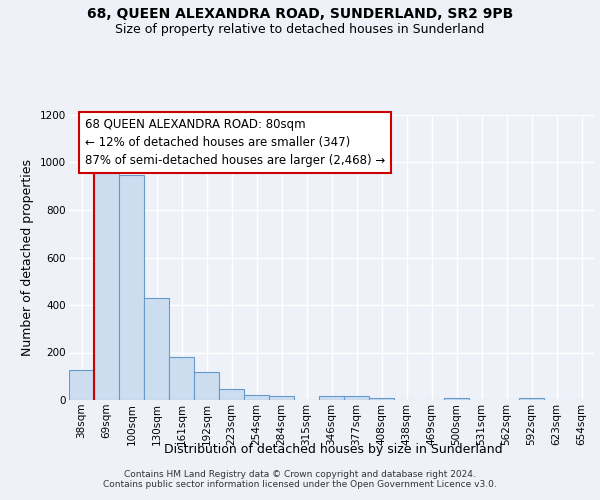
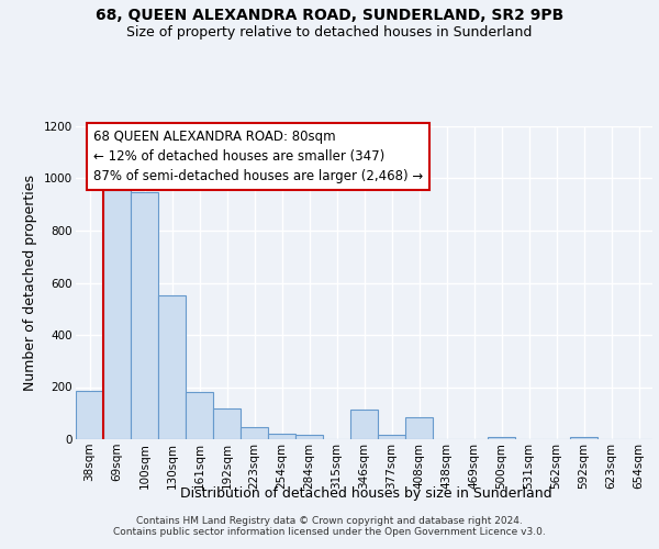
38sqm: 125 -> 185
130sqm: 430 -> 550
346sqm: 18 -> 115
408sqm: 10 -> 85
